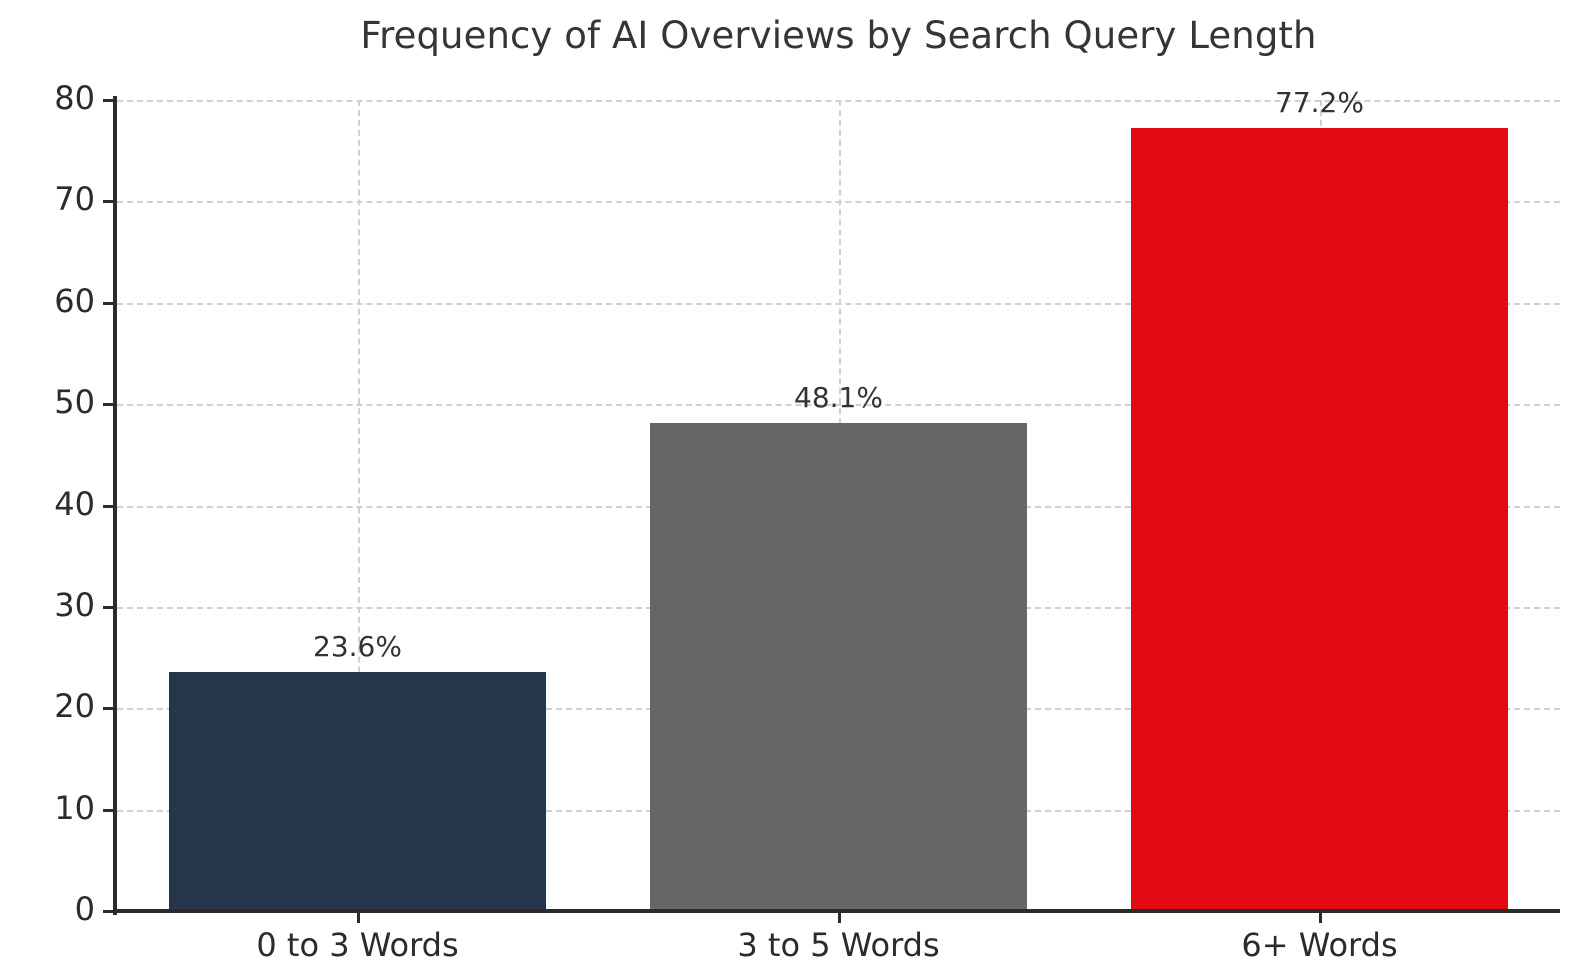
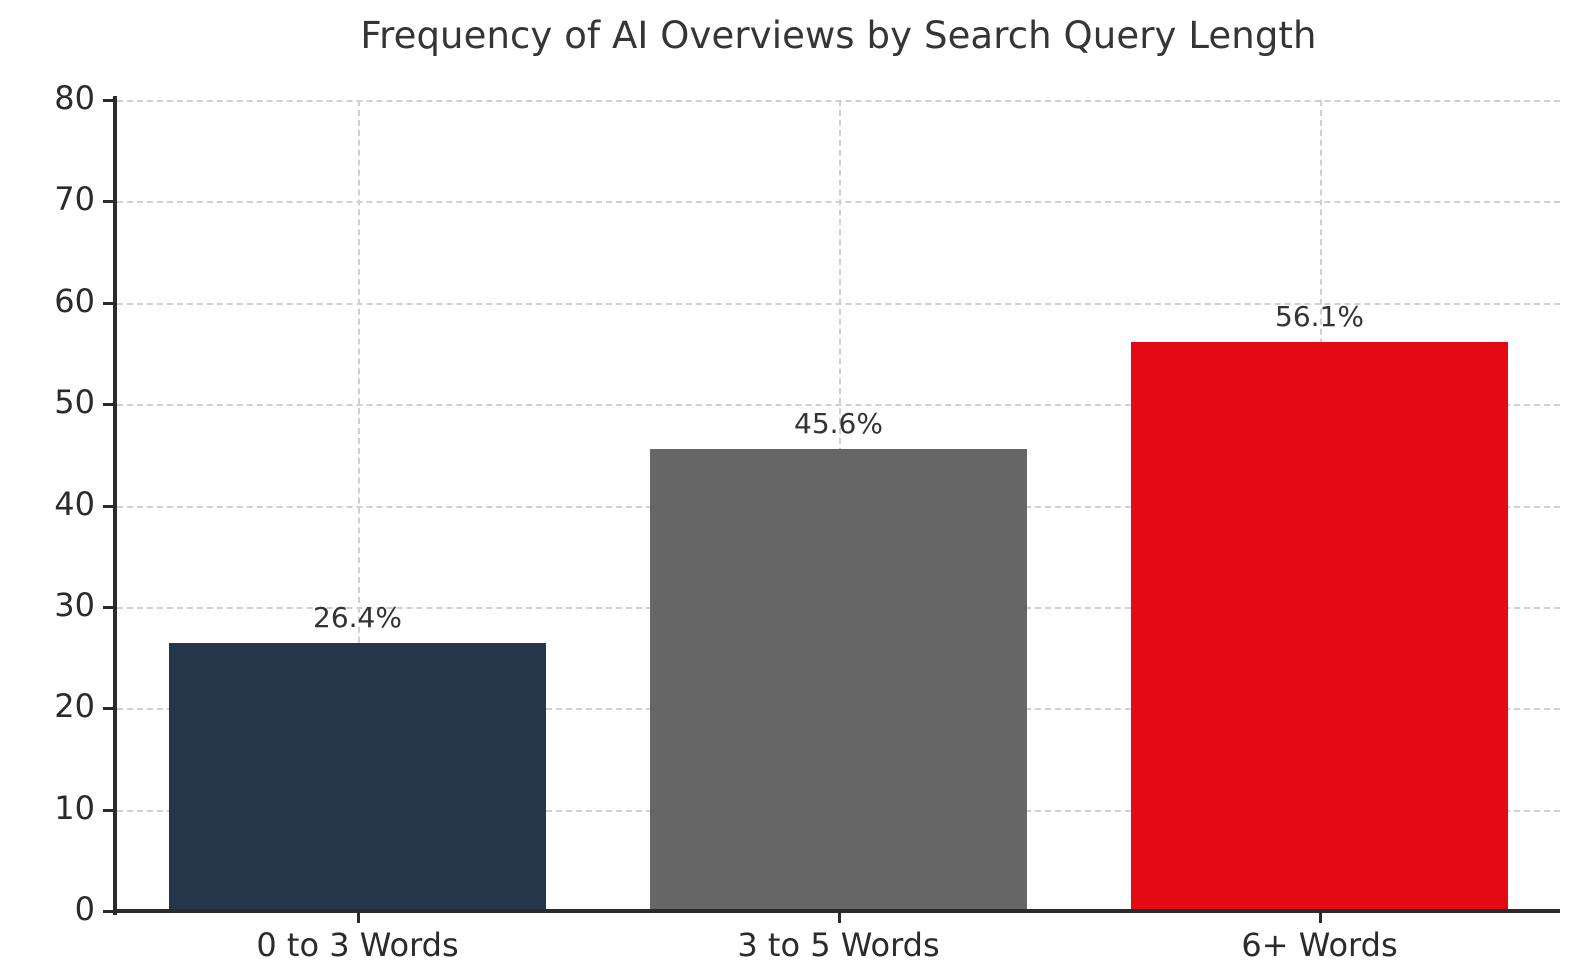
0 to 3 Words: 23.6% -> 26.4%
3 to 5 Words: 48.1% -> 45.6%
6+ Words: 77.2% -> 56.1%
